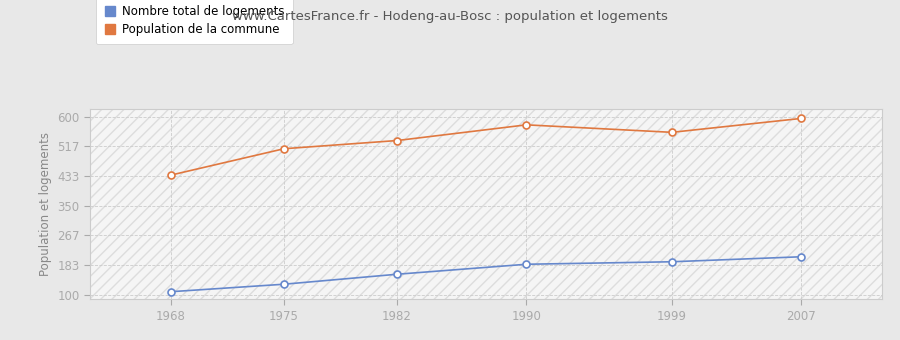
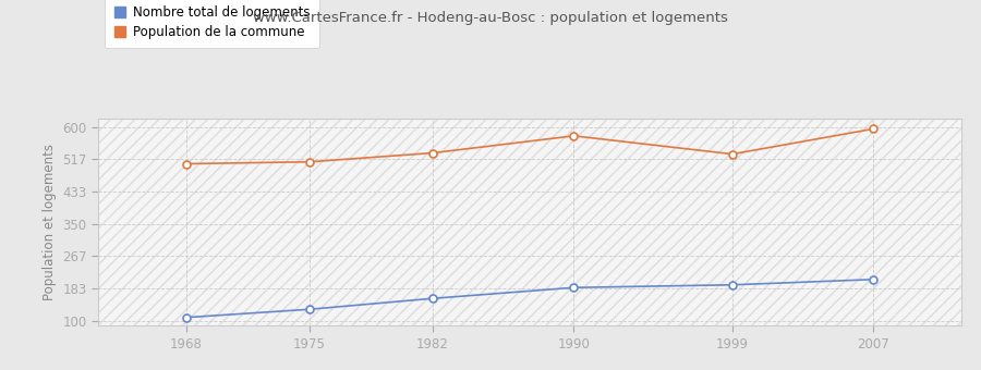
Population de la commune/1968: 436 -> 505
Population de la commune/1999: 556 -> 530
